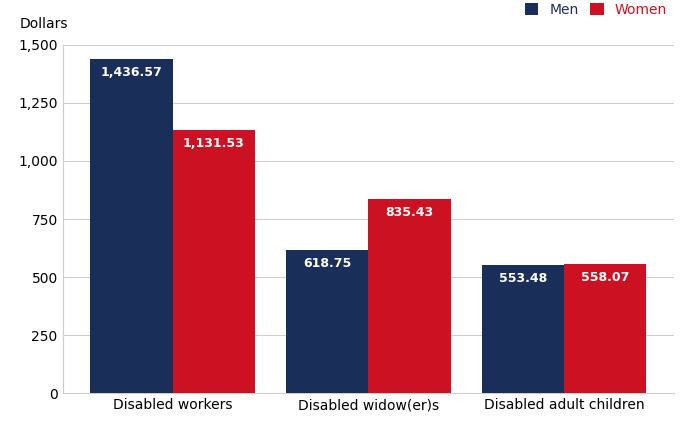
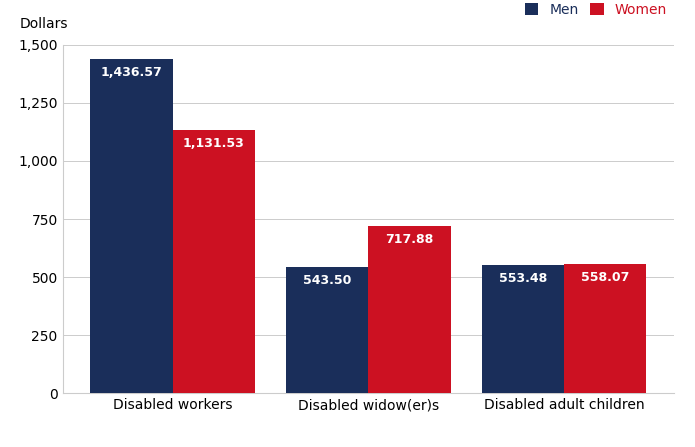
Men/Disabled widow(er)s: 618.75 -> 543.50
Women/Disabled widow(er)s: 835.43 -> 717.88
